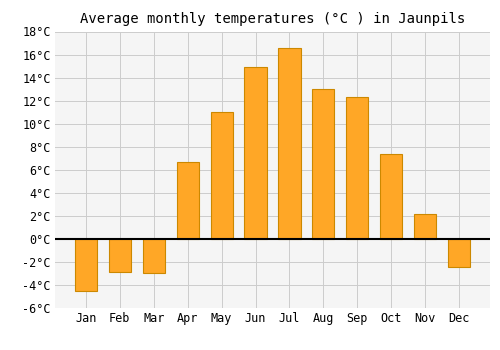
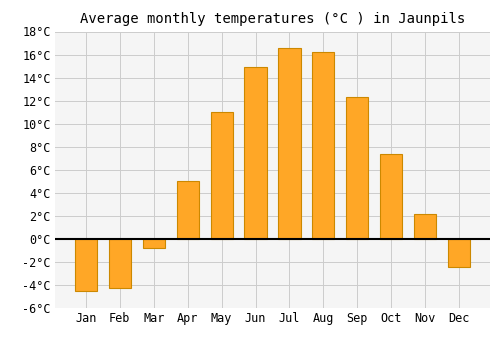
Feb: -2.9°C -> -4.3°C
Mar: -3.0°C -> -0.8°C
Apr: 6.7°C -> 5.0°C
Aug: 13.0°C -> 16.2°C
